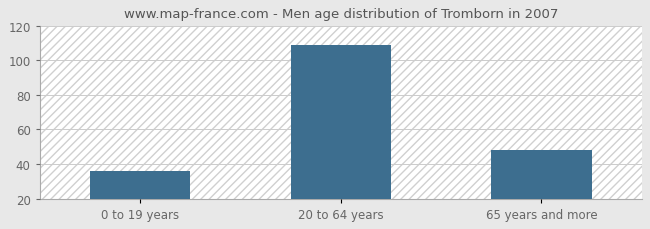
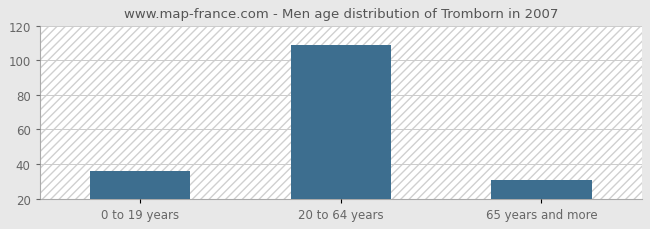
65 years and more: 48 -> 31
